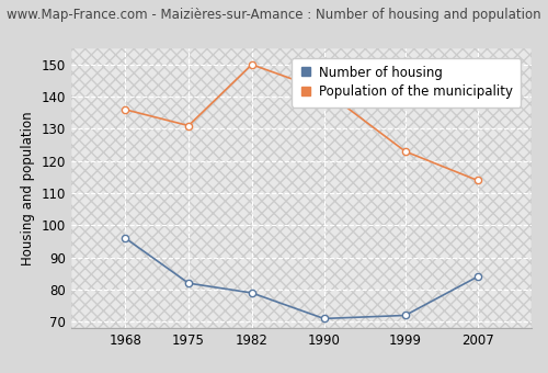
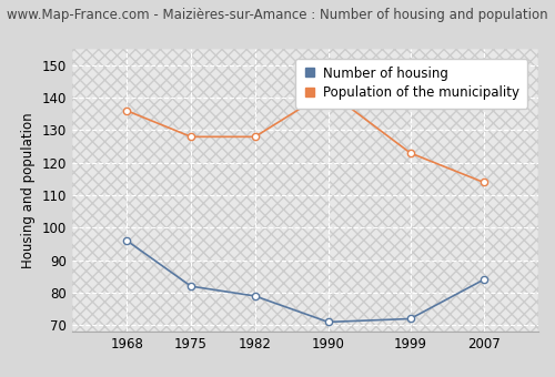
Population of the municipality/1975: 131 -> 128
Population of the municipality/1982: 150 -> 128
